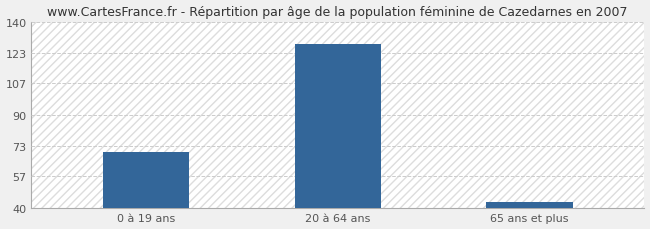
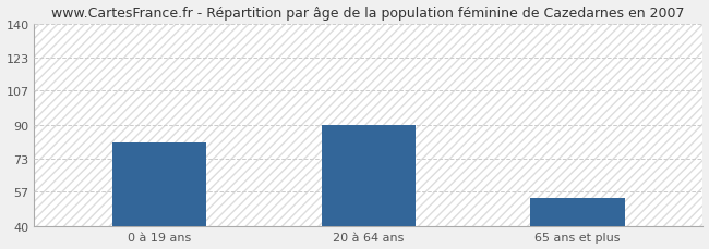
0 à 19 ans: 70 -> 81
20 à 64 ans: 128 -> 90
65 ans et plus: 43 -> 54
